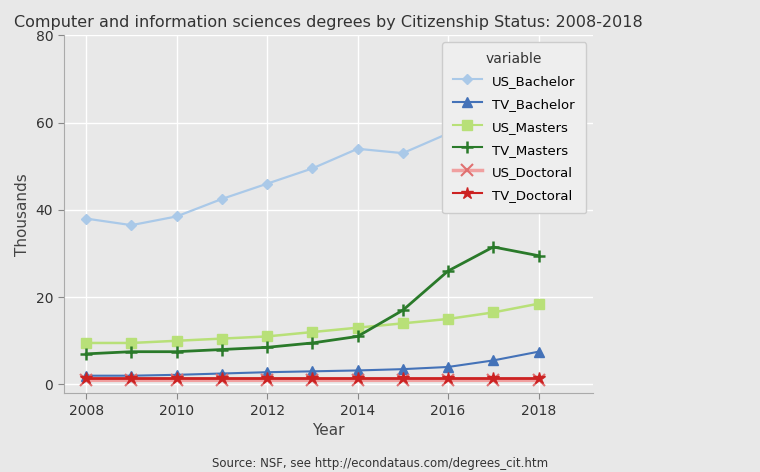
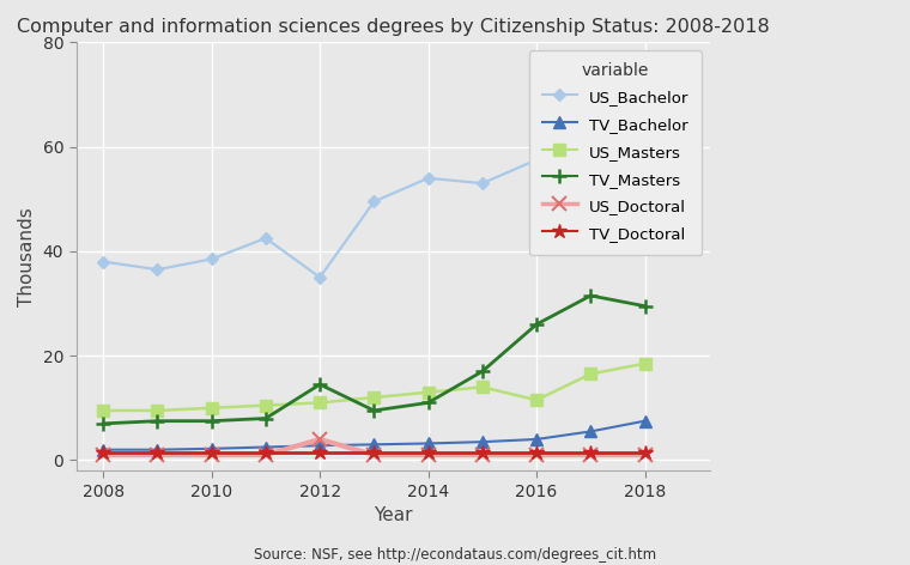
US_Bachelor/2012: 46.0 -> 35.0
TV_Masters/2012: 8.5 -> 14.5
US_Doctoral/2012: 1 -> 4
US_Masters/2016: 15.0 -> 11.5
